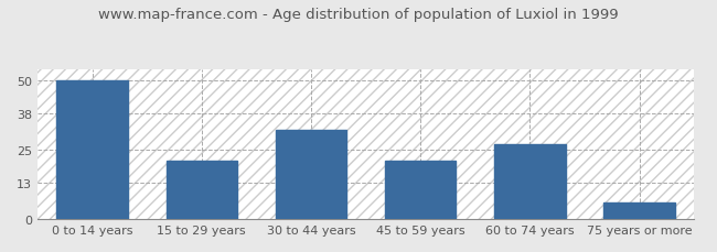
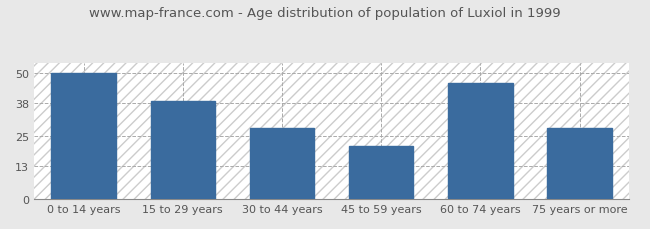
15 to 29 years: 21 -> 39
30 to 44 years: 32 -> 28
60 to 74 years: 27 -> 46
75 years or more: 6 -> 28
